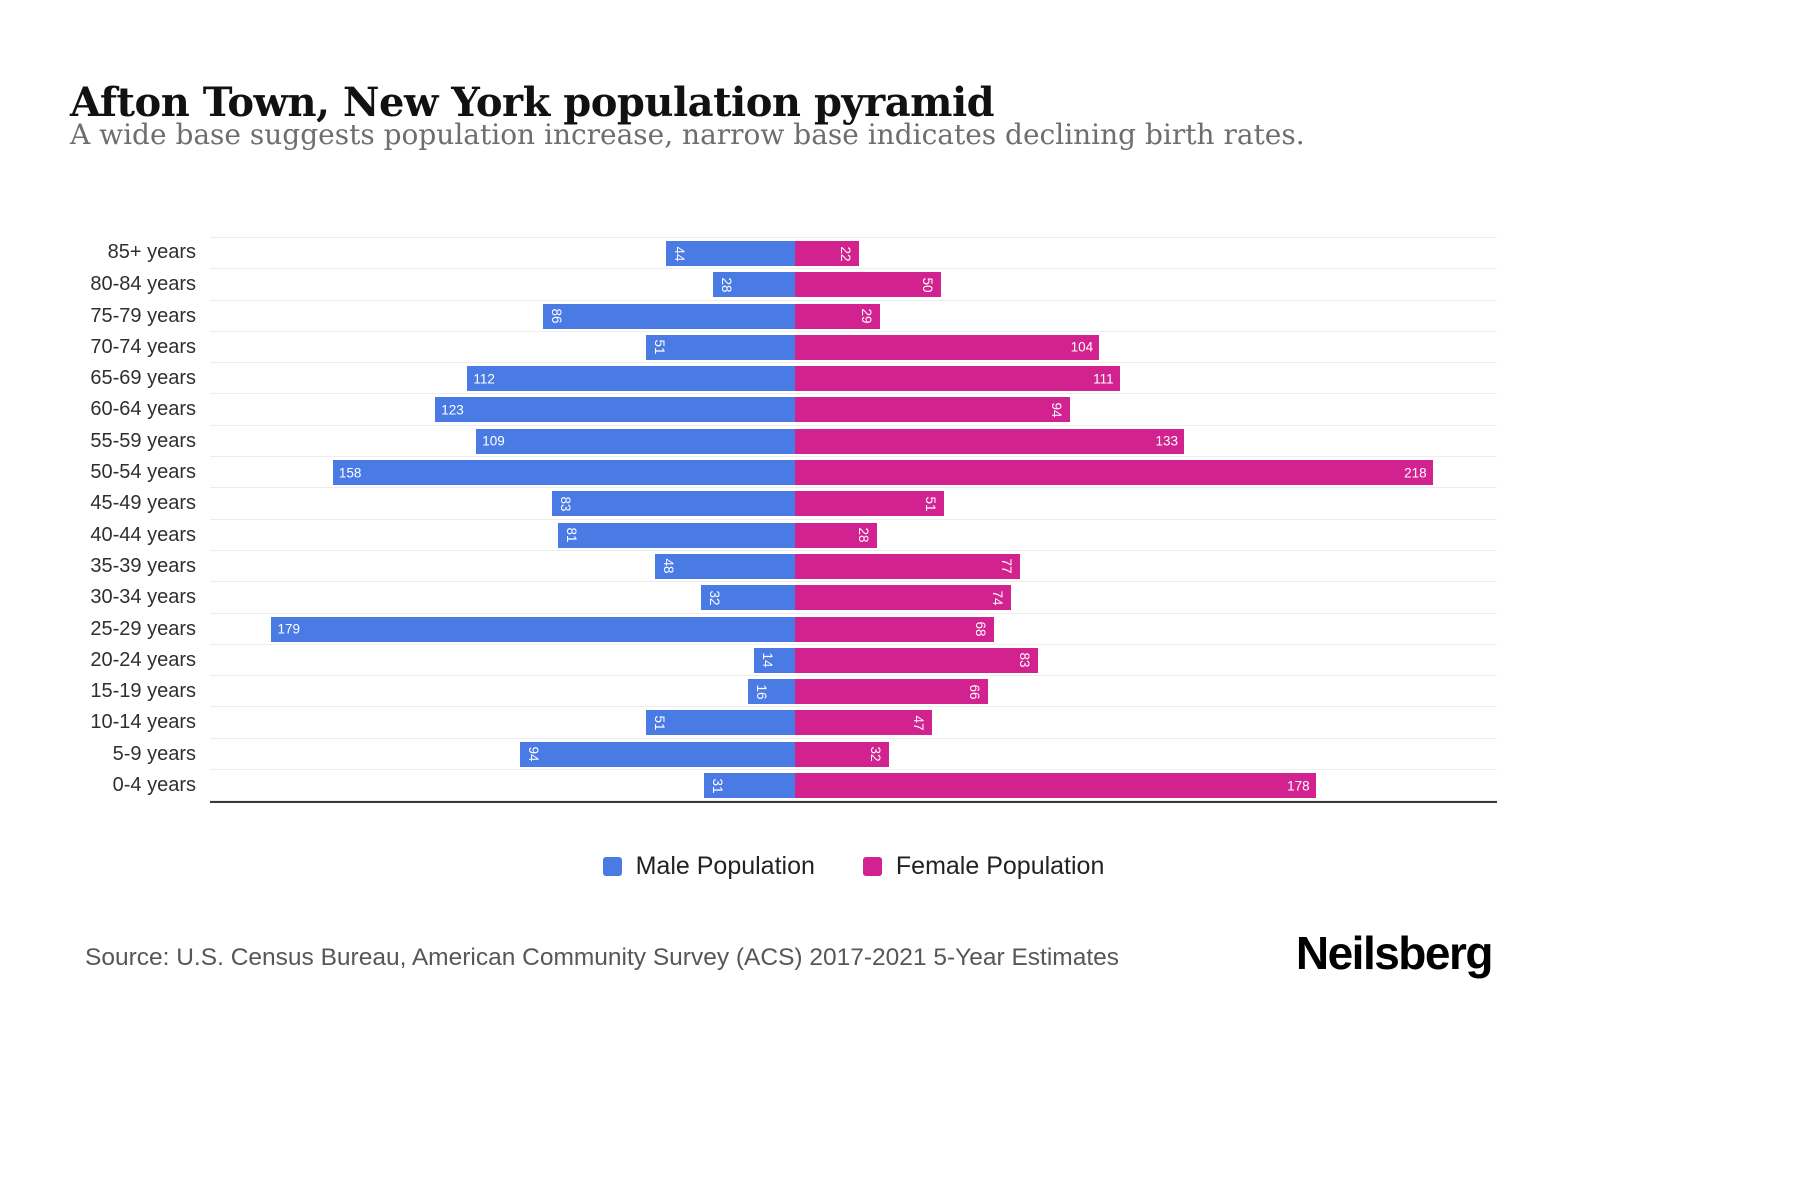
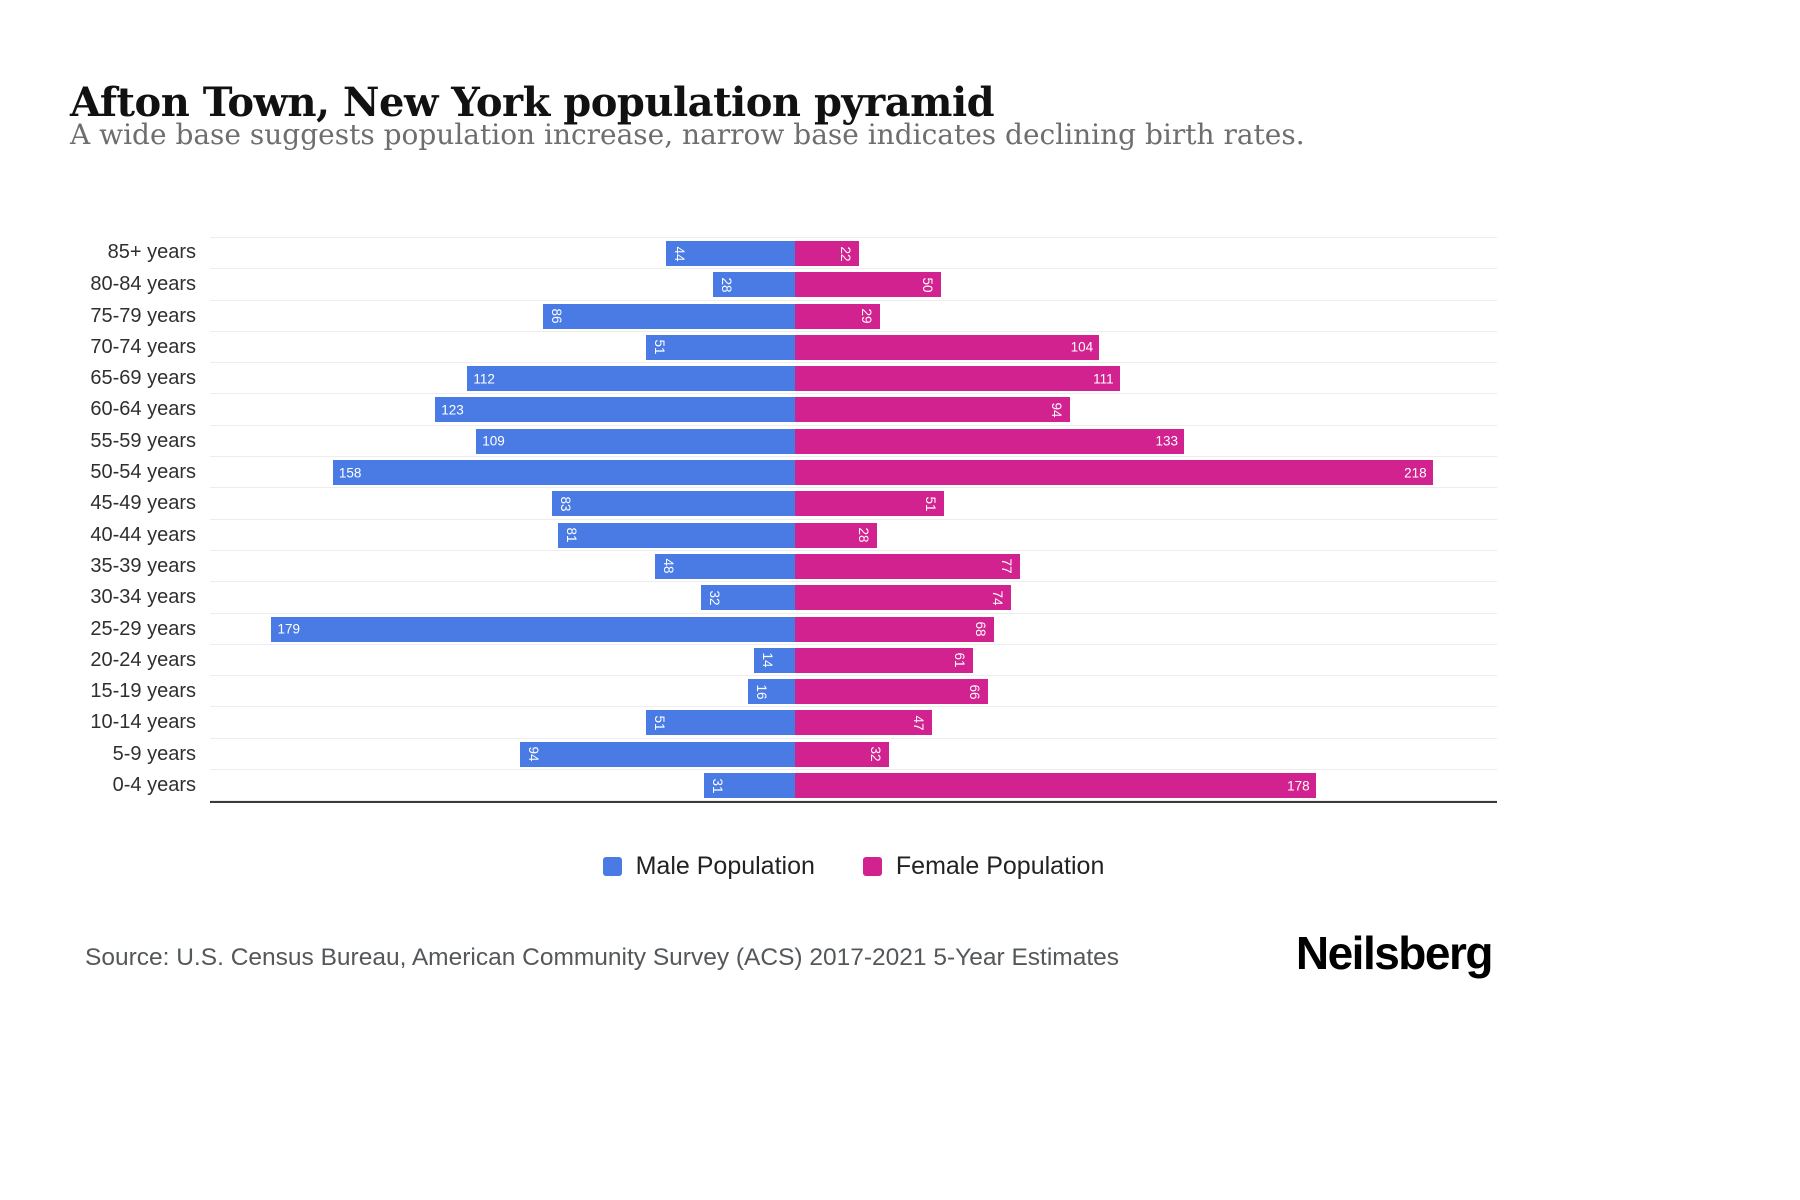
Female Population/20-24 years: 83 -> 61
